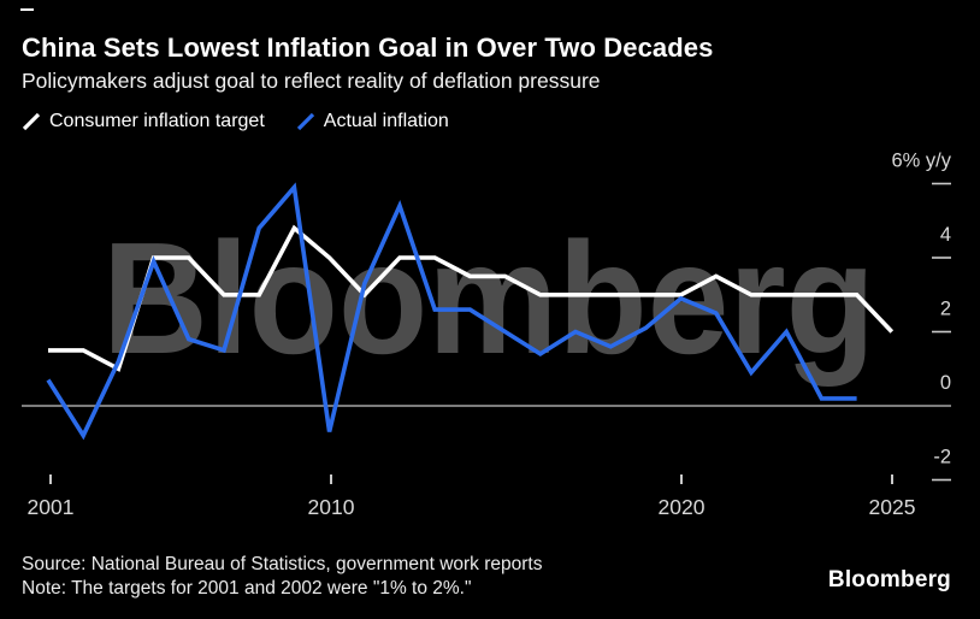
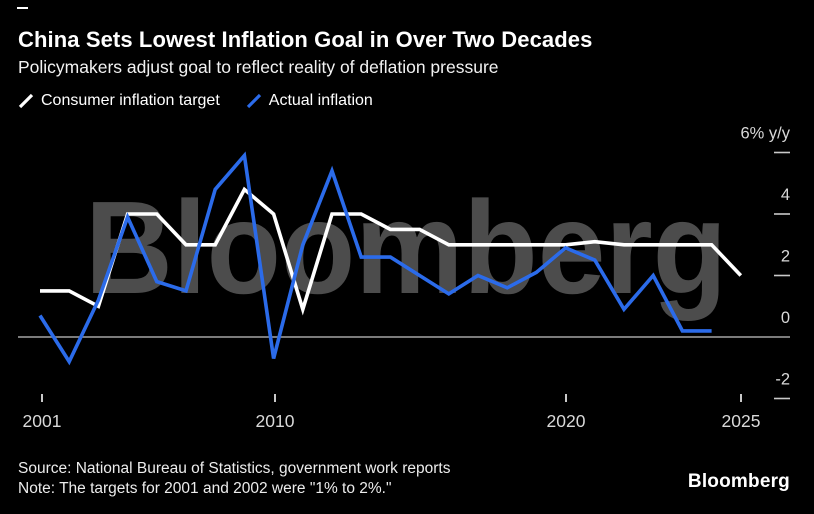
Consumer inflation target/2010: 3.0 -> 0.9
Actual inflation/2010: 3.3 -> 3.0
Consumer inflation target/2020: 3.5 -> 3.1
